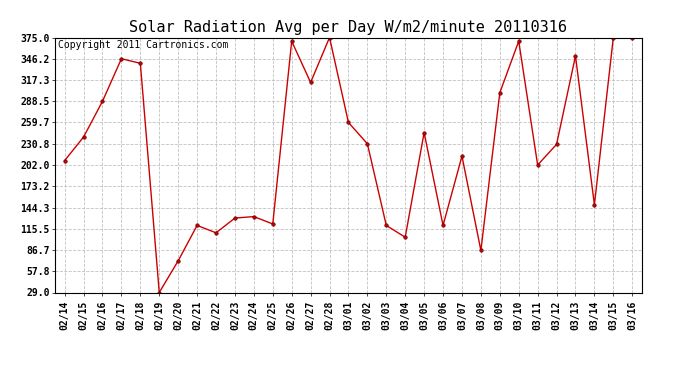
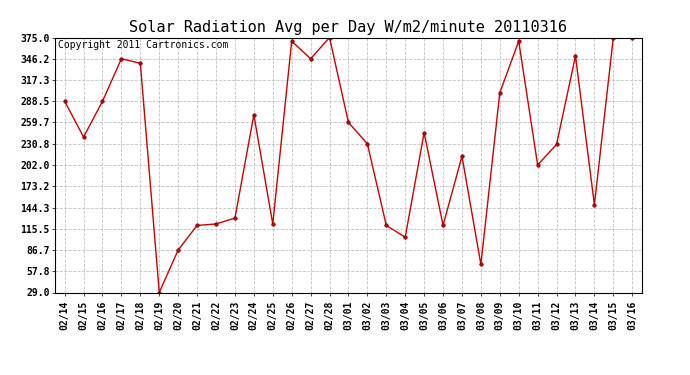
02/14: 208 -> 288
02/20: 72 -> 87
02/22: 110 -> 122
02/24: 132 -> 270
02/27: 314 -> 346
03/08: 86 -> 67
